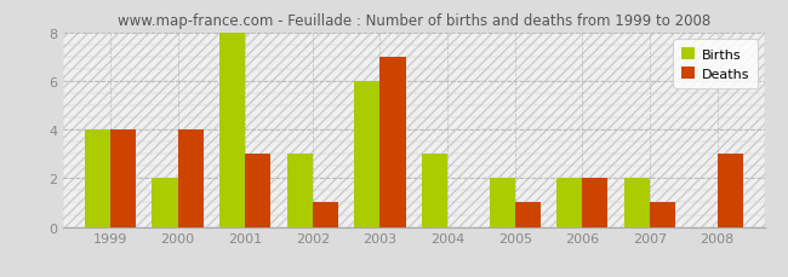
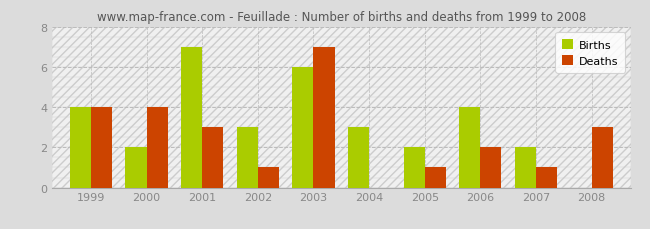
Births/2001: 8 -> 7
Births/2006: 2 -> 4
